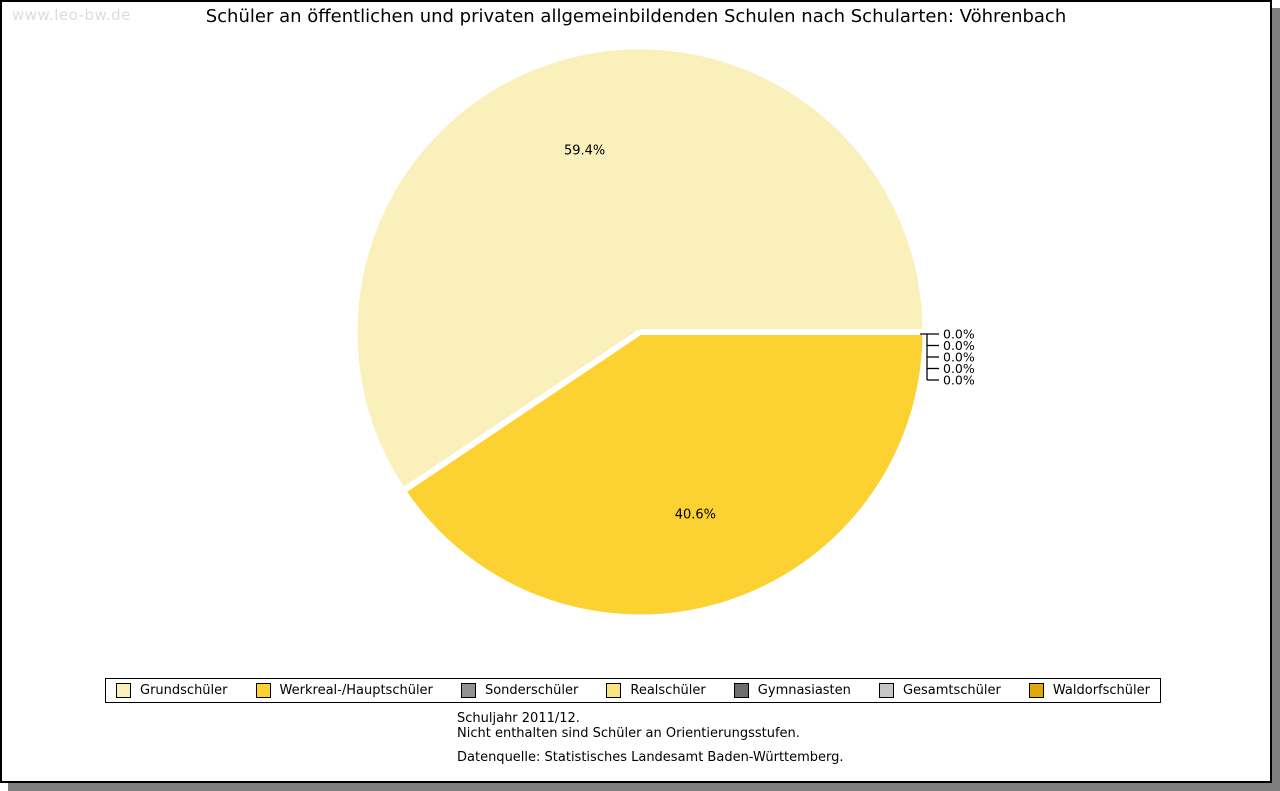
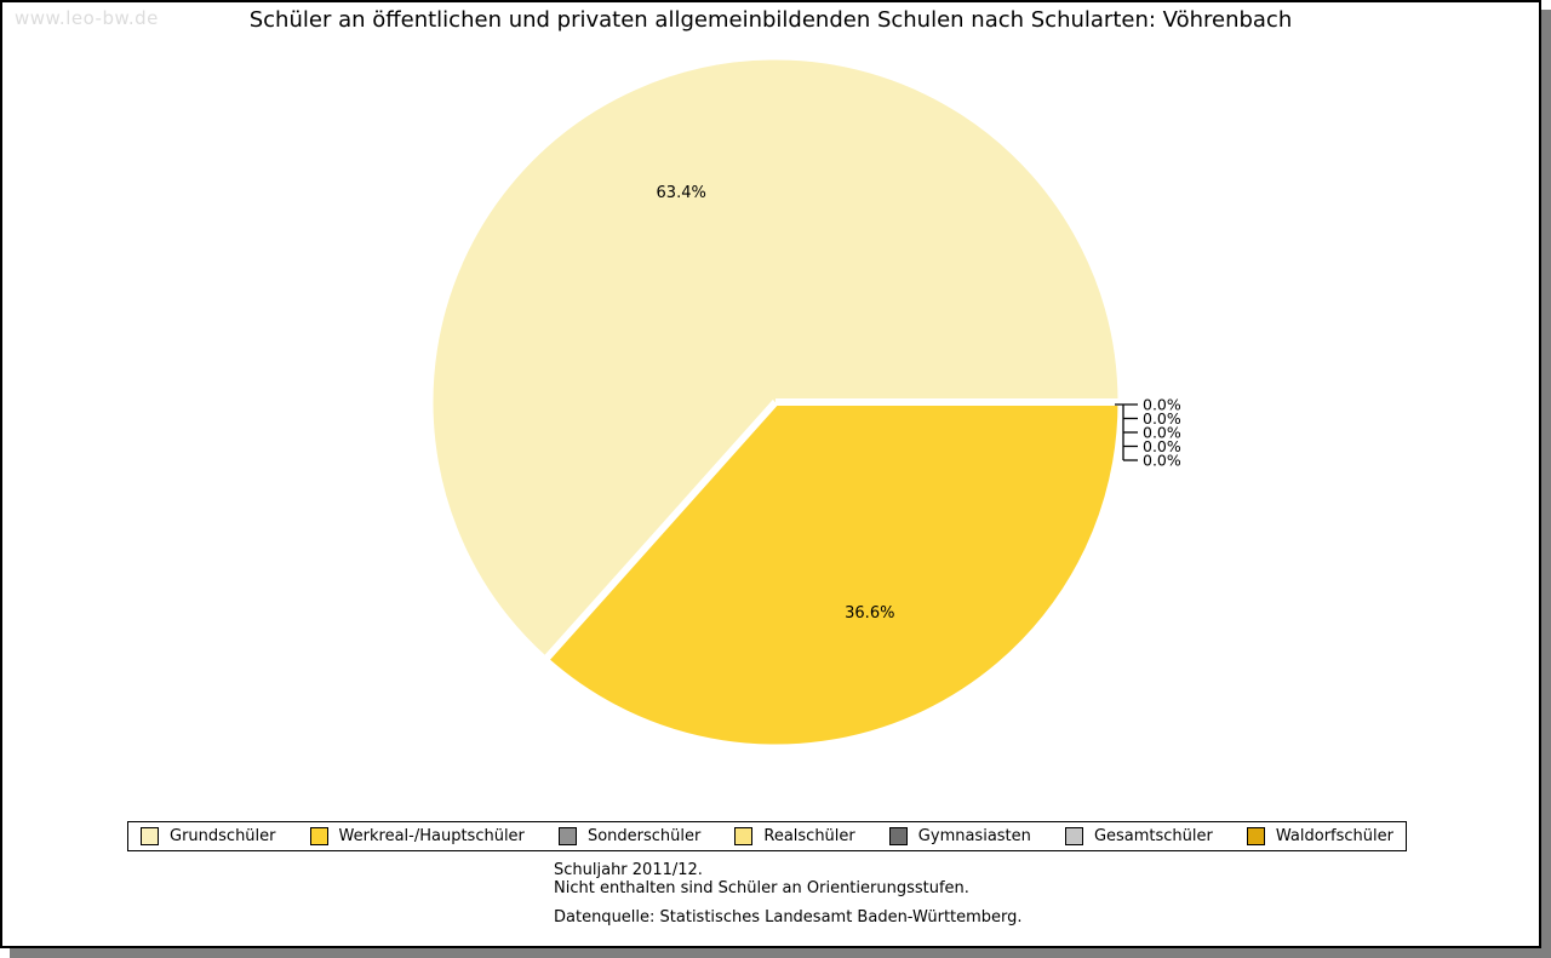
Grundschüler: 59.4% -> 63.4%
Werkreal-/Hauptschüler: 40.6% -> 36.6%
